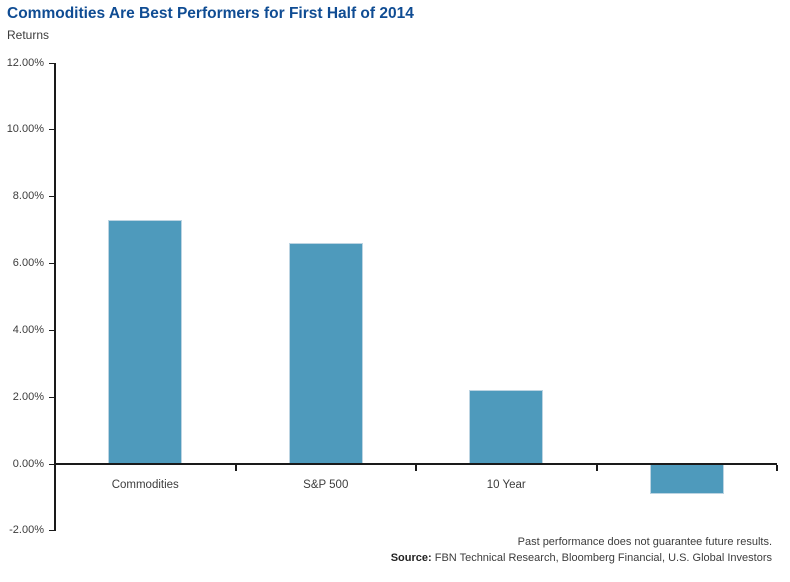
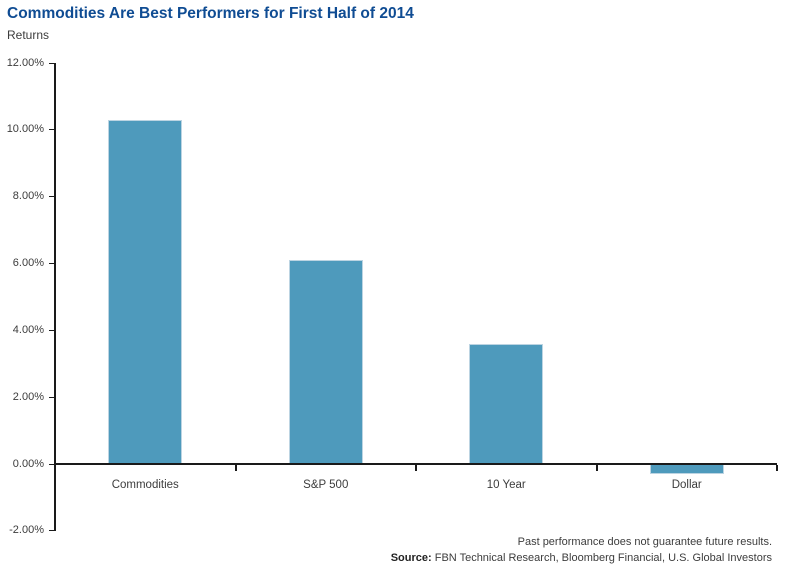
Commodities: 7.3% -> 10.3%
S&P 500: 6.6% -> 6.1%
10 Year: 2.2% -> 3.6%
Dollar: -0.9% -> -0.3%
